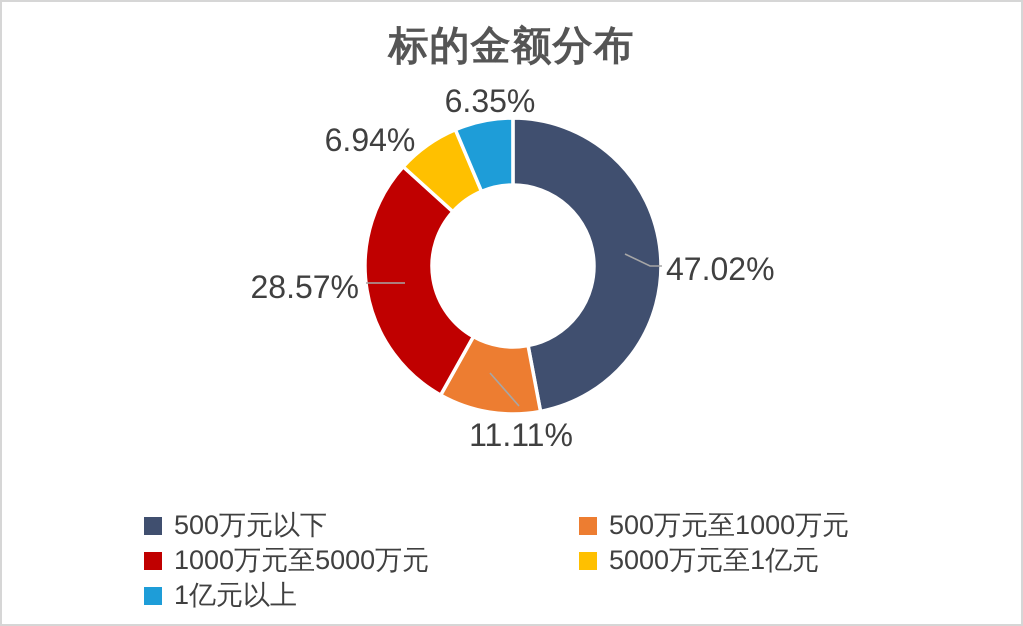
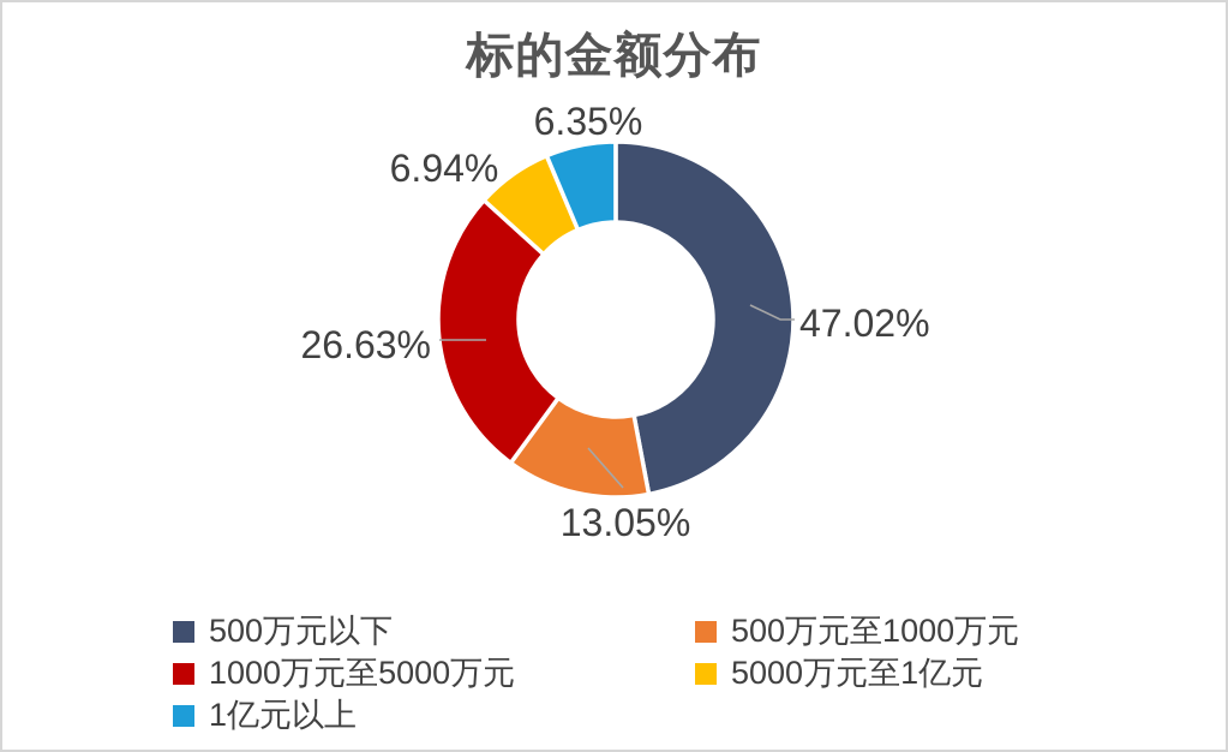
500万元至1000万元: 11.11% -> 13.05%
1000万元至5000万元: 28.57% -> 26.63%
